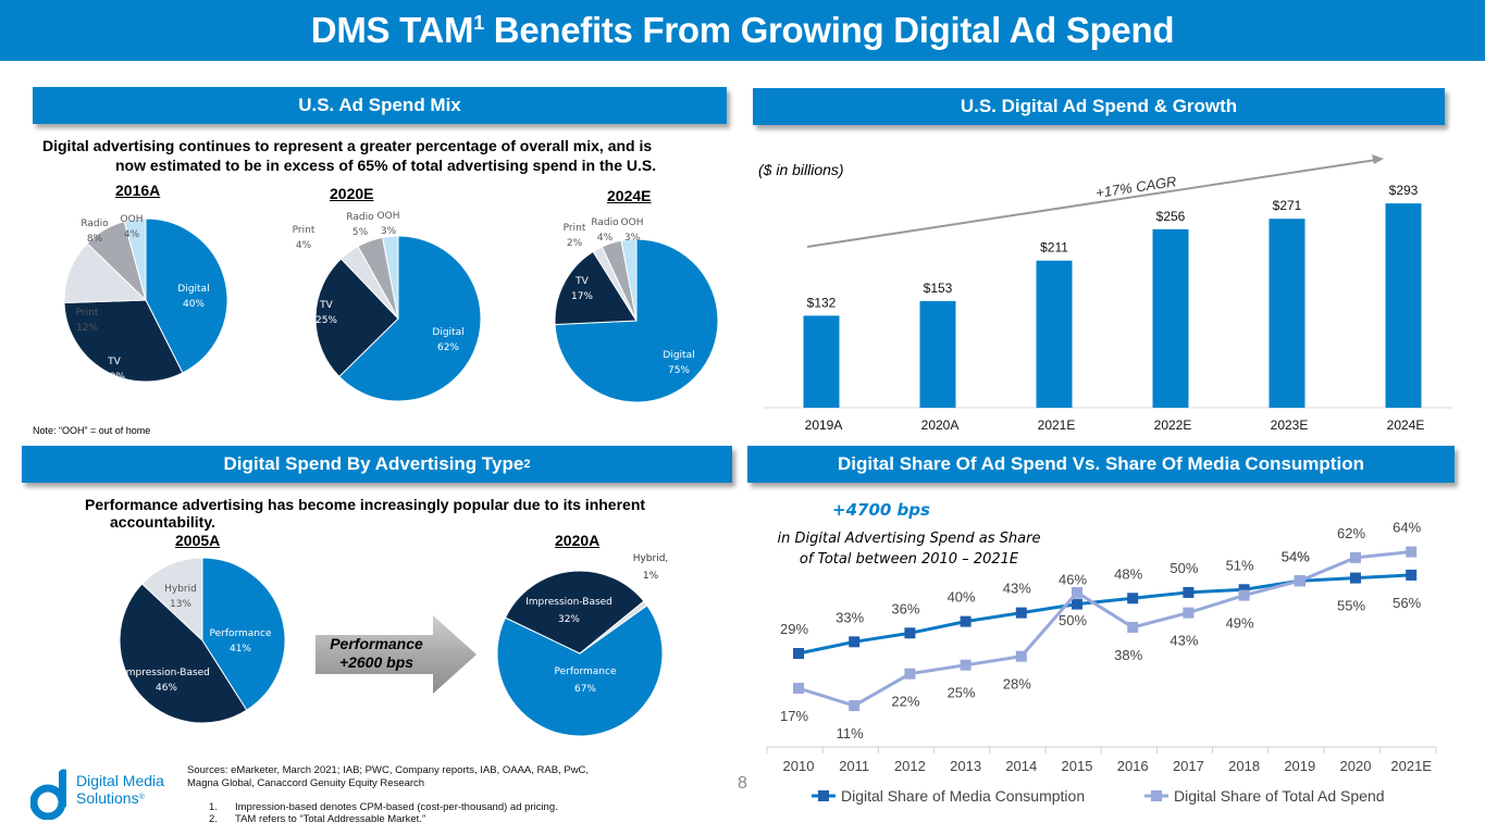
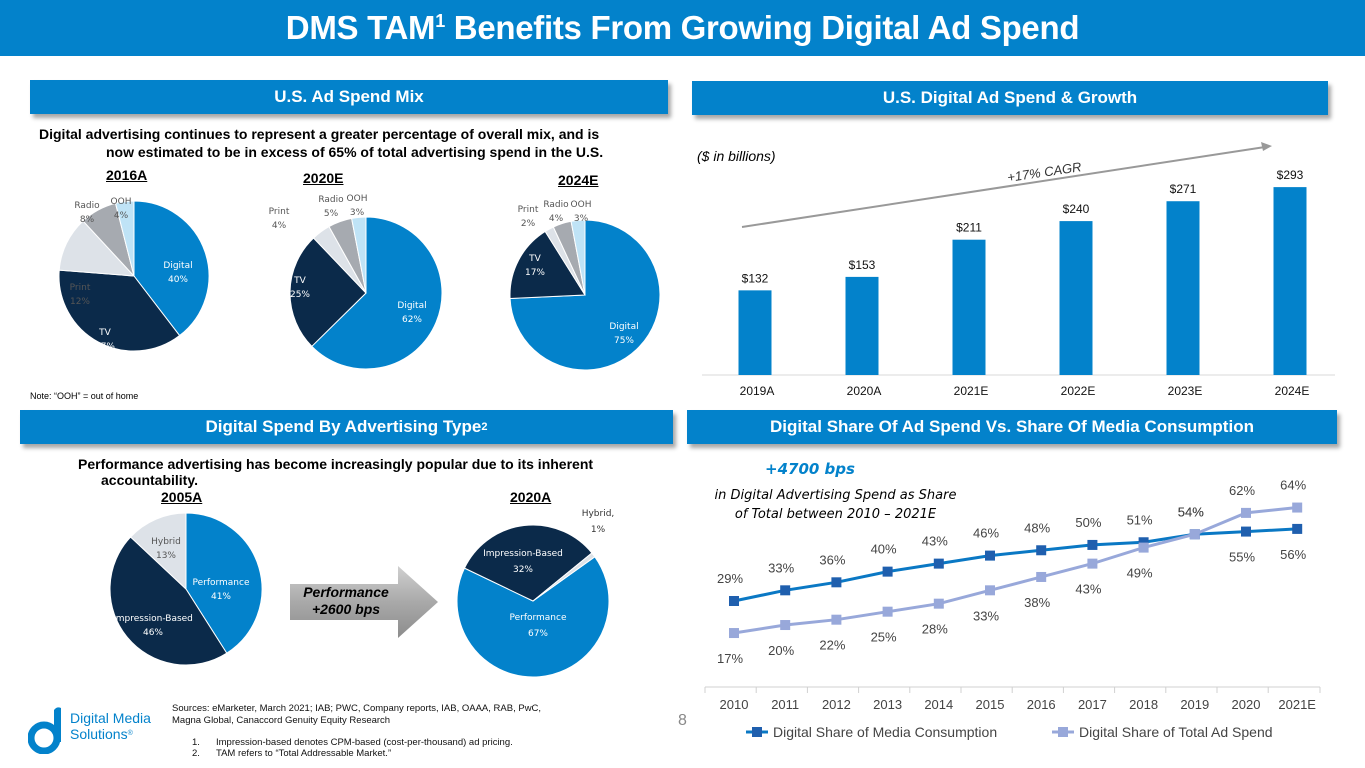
2016A/TV: 30% -> 37%
U.S. Digital Ad Spend & Growth/2022E: $256 -> $240
Digital Share Of Ad Spend Vs. Share Of Media Consumption/Digital Share of Total Ad Spend/2011: 11% -> 20%
Digital Share Of Ad Spend Vs. Share Of Media Consumption/Digital Share of Total Ad Spend/2015: 50% -> 33%
